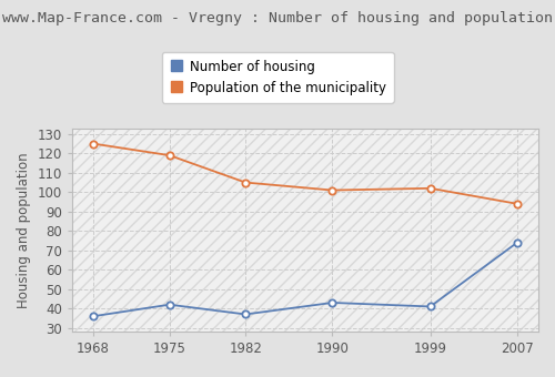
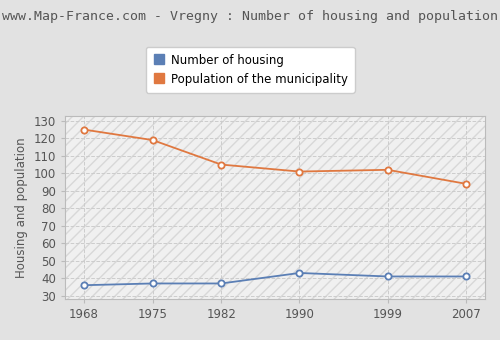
Number of housing/1975: 42 -> 37
Number of housing/2007: 74 -> 41
